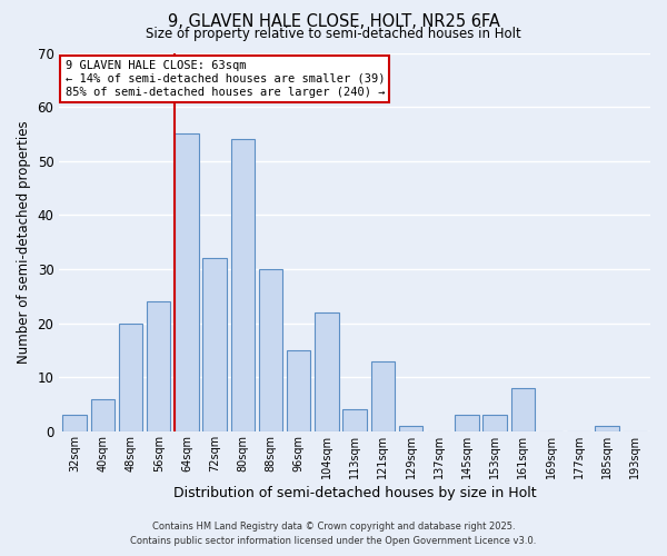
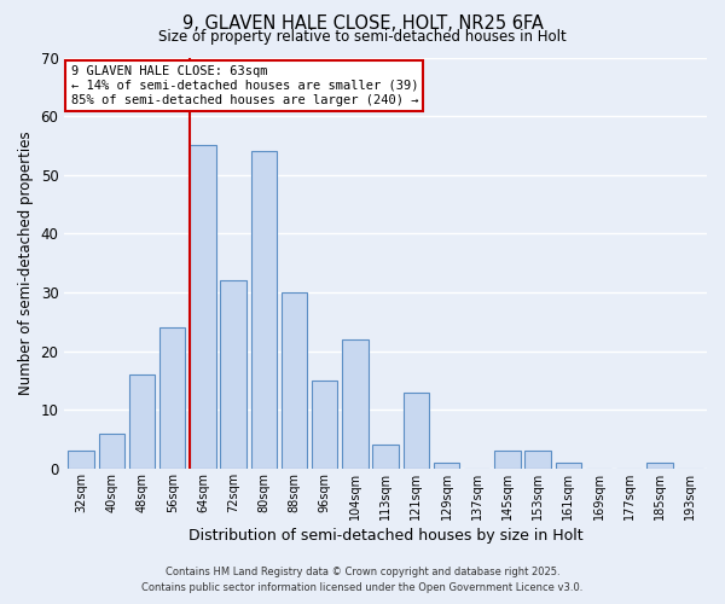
48sqm: 20 -> 16
161sqm: 8 -> 1
